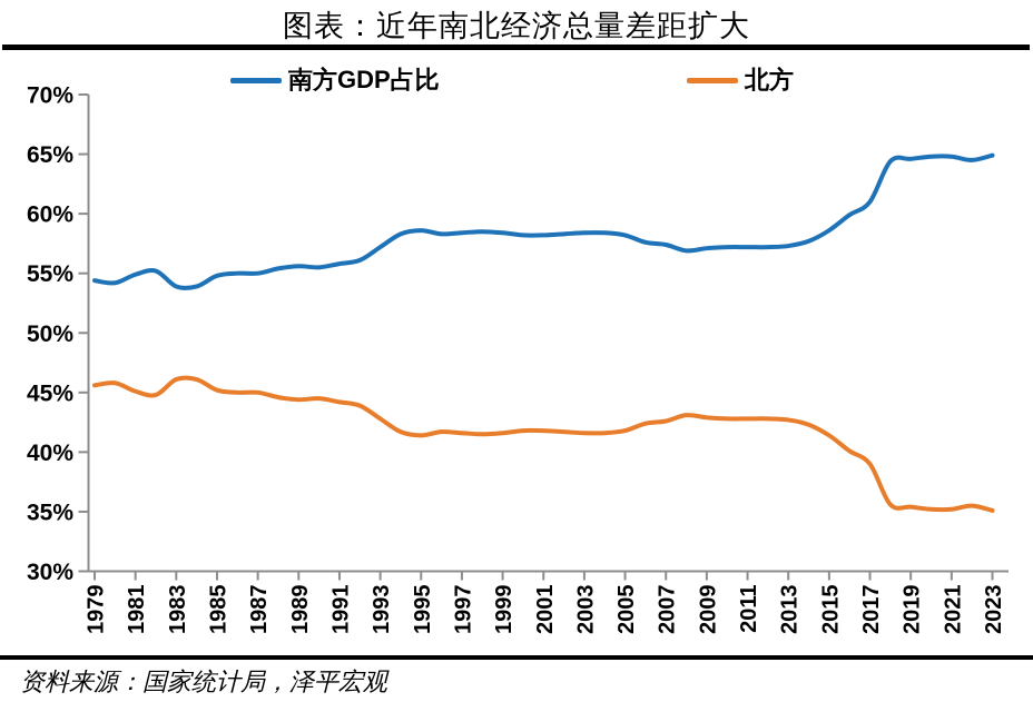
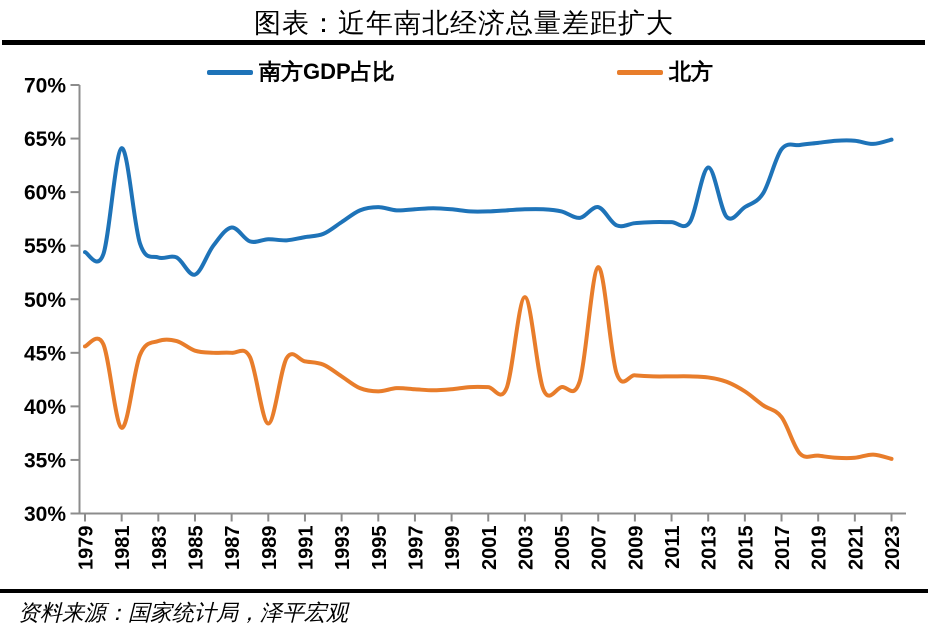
南方GDP占比/1981: 54.9% -> 64.1%
北方/1981: 45.1% -> 38.0%
南方GDP占比/1985: 54.8% -> 52.3%
南方GDP占比/1987: 55.0% -> 56.7%
北方/1989: 44.4% -> 38.4%
北方/2003: 41.6% -> 50.2%
南方GDP占比/2007: 57.4% -> 58.6%
北方/2007: 42.6% -> 53.0%
南方GDP占比/2013: 57.3% -> 62.3%
南方GDP占比/2017: 61.0% -> 64.0%
